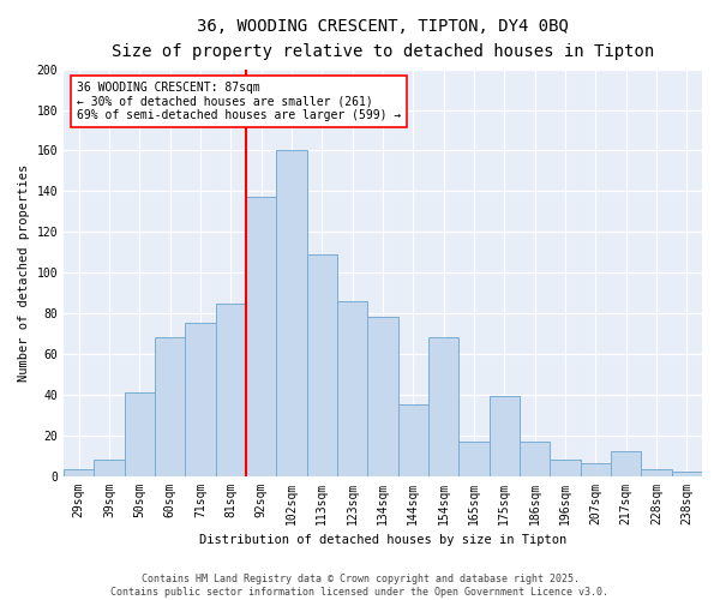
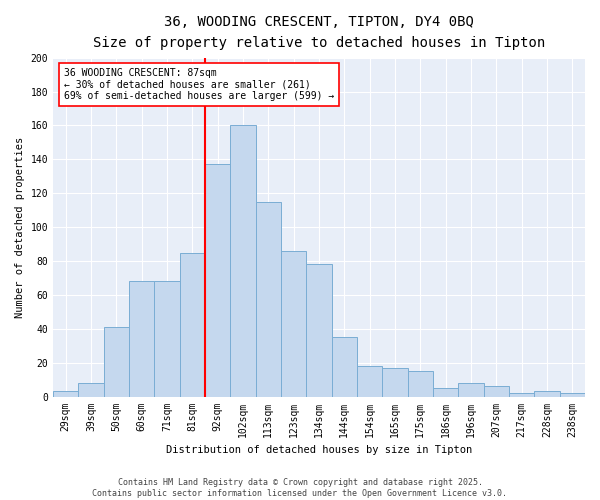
71sqm: 75 -> 68
113sqm: 109 -> 115
154sqm: 68 -> 18
175sqm: 39 -> 15
186sqm: 17 -> 5
217sqm: 12 -> 2
